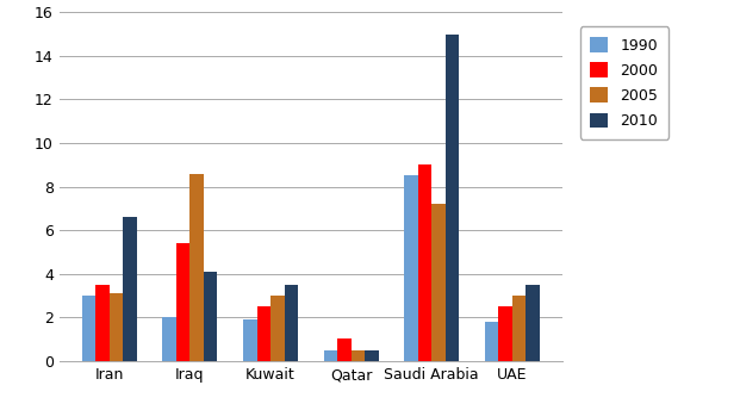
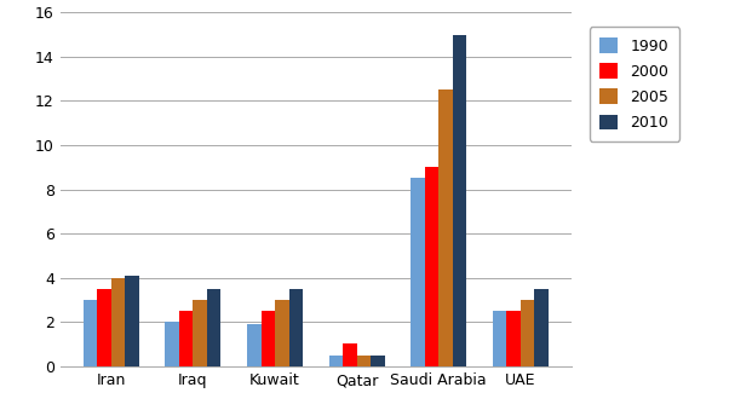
2005/Iran: 3.1 -> 4.0
2010/Iran: 6.6 -> 4.1
2000/Iraq: 5.4 -> 2.5
2005/Iraq: 8.6 -> 3.0
2010/Iraq: 4.1 -> 3.5
2005/Saudi Arabia: 7.2 -> 12.5
1990/UAE: 1.8 -> 2.5
